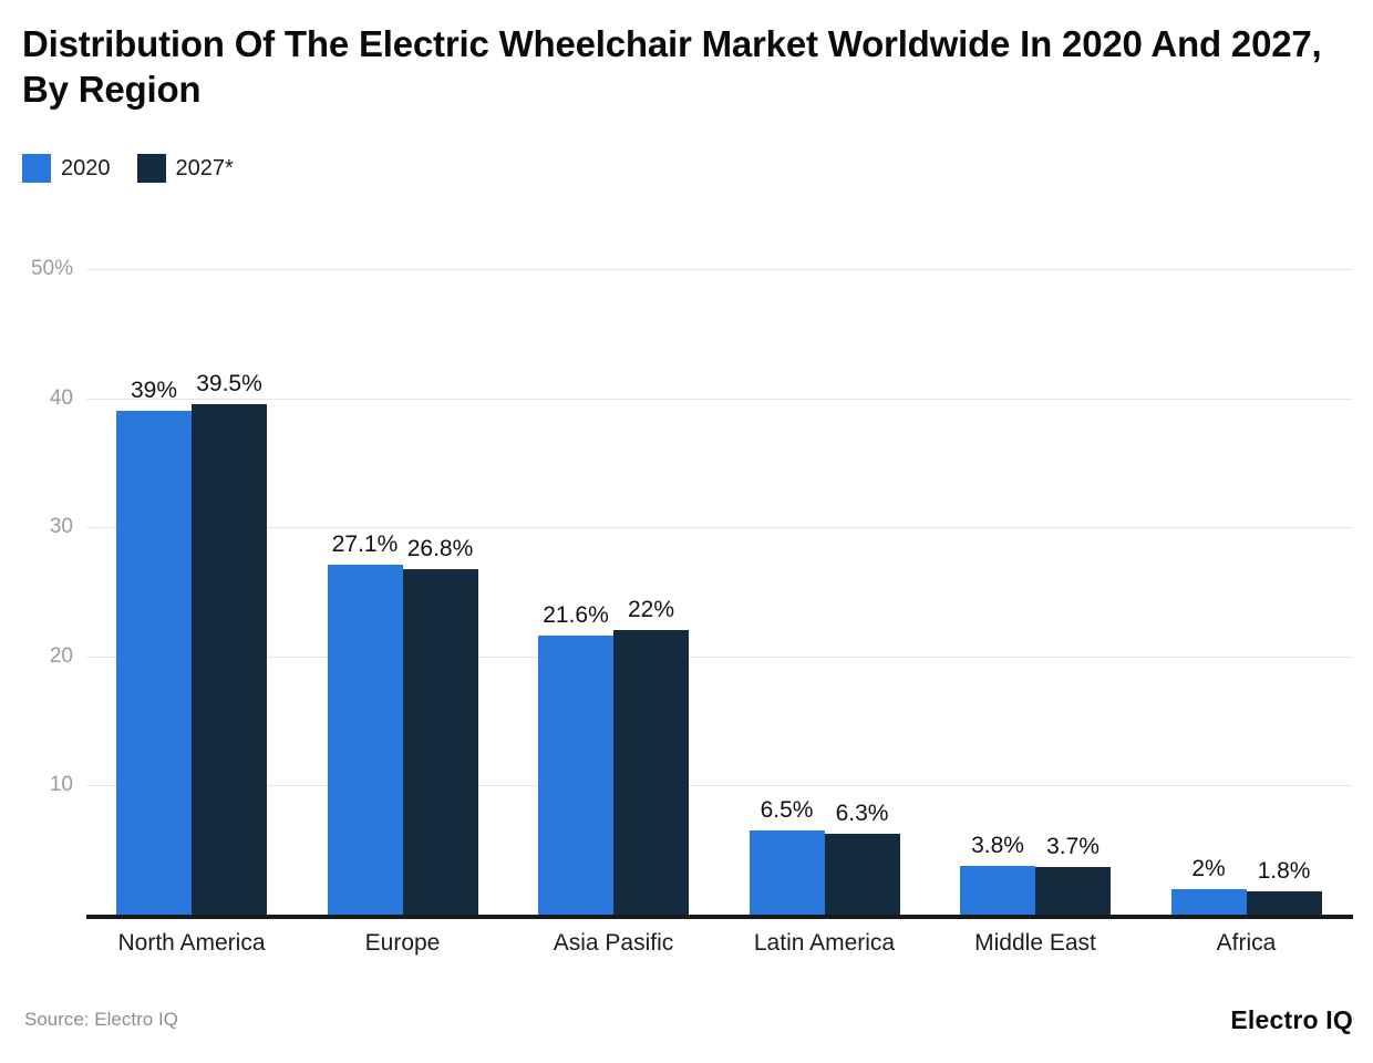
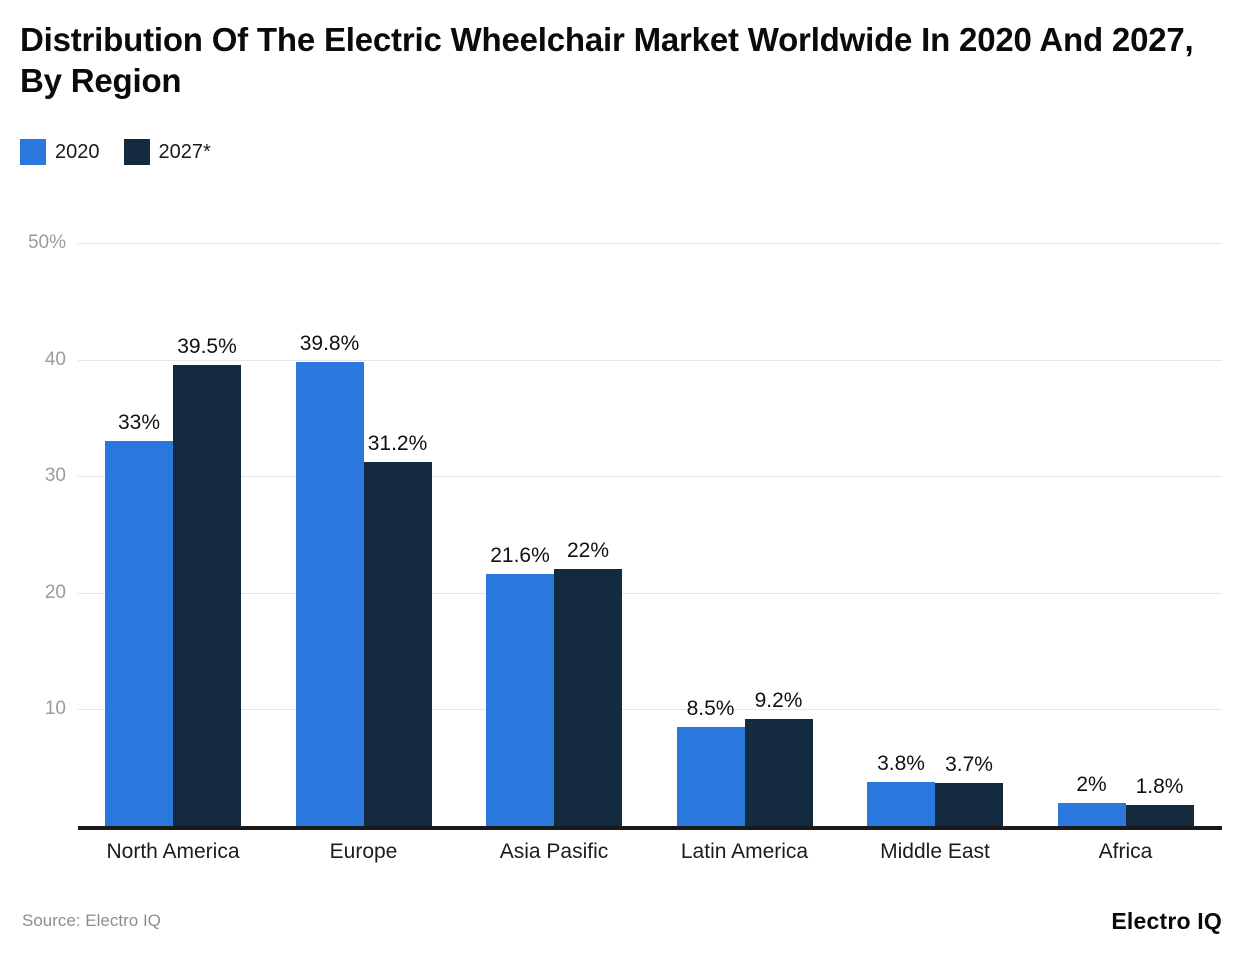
2020/North America: 39% -> 33%
2020/Europe: 27.1% -> 39.8%
2027*/Europe: 26.8% -> 31.2%
2020/Latin America: 6.5% -> 8.5%
2027*/Latin America: 6.3% -> 9.2%
